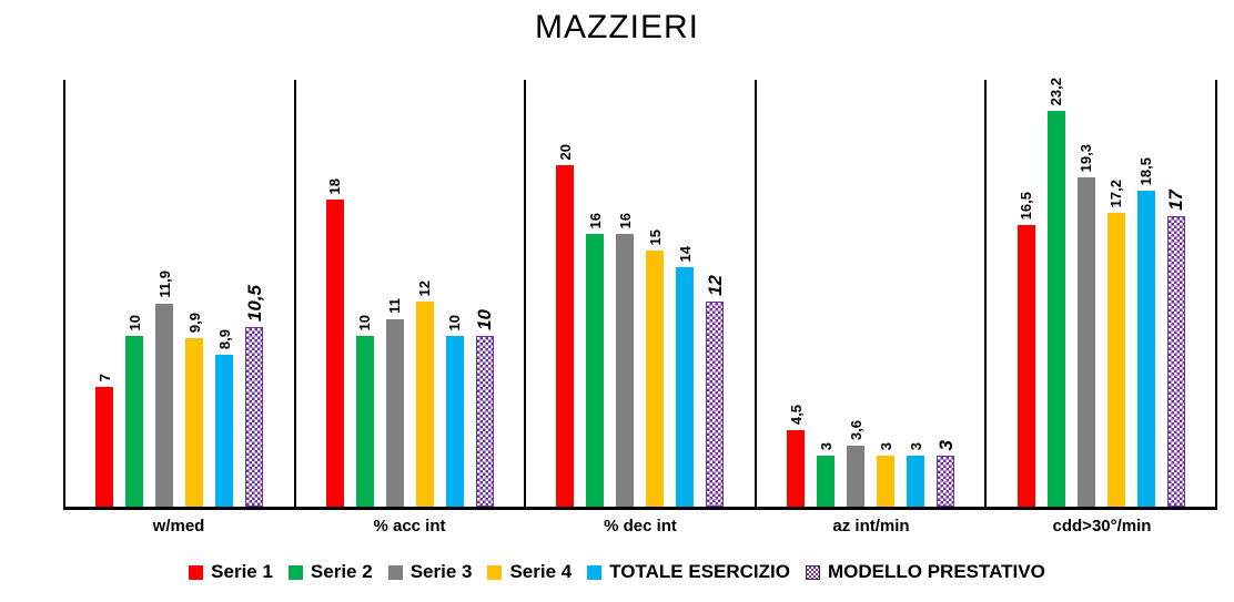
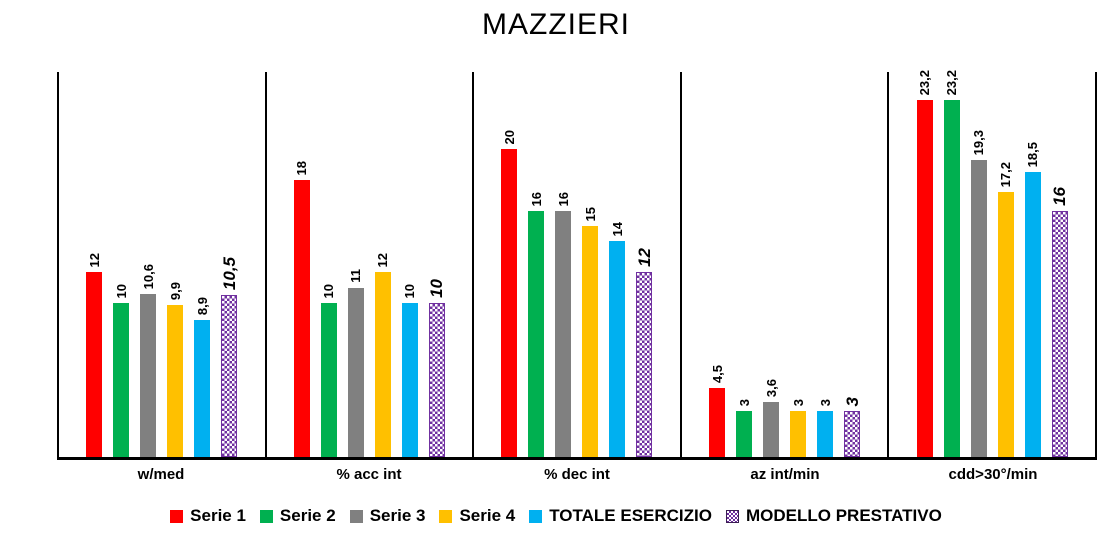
Serie 1/w/med: 7 -> 12
Serie 3/w/med: 11,9 -> 10,6
Serie 1/cdd>30°/min: 16,5 -> 23,2
MODELLO PRESTATIVO/cdd>30°/min: 17 -> 16
